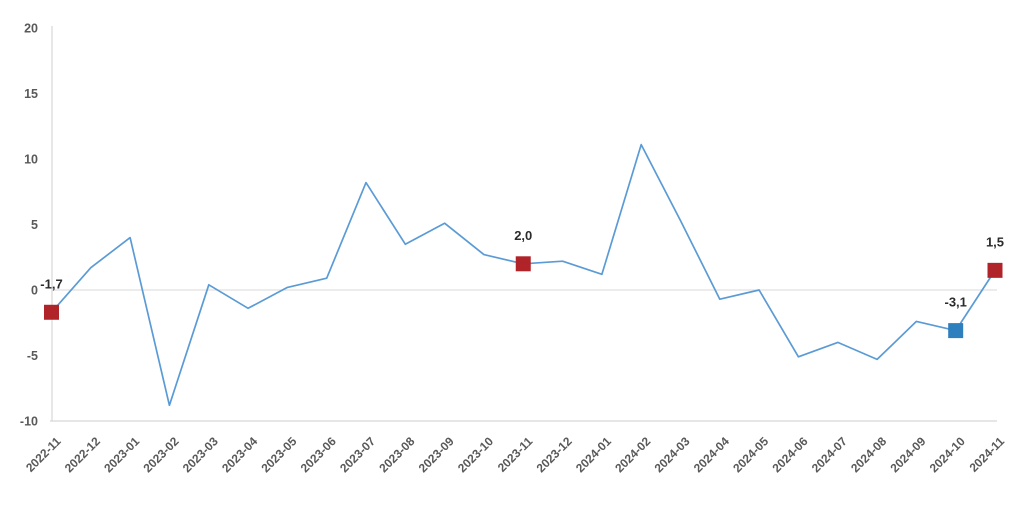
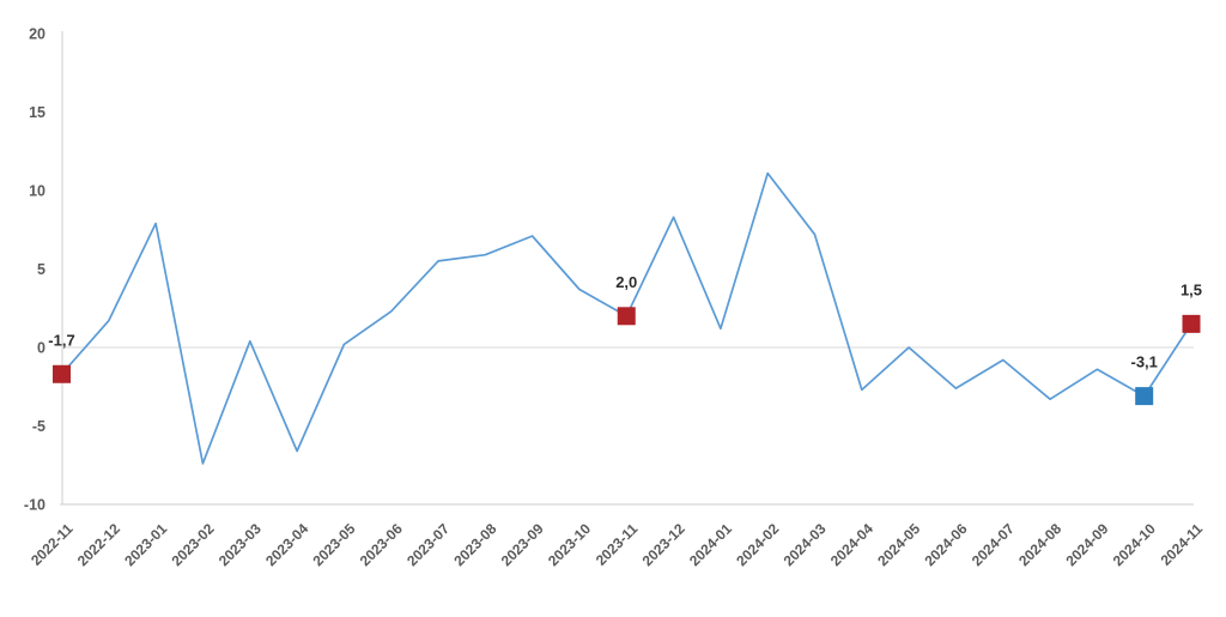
2023-01: 4.0 -> 7.9
2023-02: -8.8 -> -7.4
2023-04: -1.4 -> -6.6
2023-06: 0.9 -> 2.3
2023-07: 8.2 -> 5.5
2023-08: 3.5 -> 5.9
2023-09: 5.1 -> 7.1
2023-10: 2.7 -> 3.7
2023-12: 2.2 -> 8.3
2024-03: 5.3 -> 7.2
2024-04: -0.7 -> -2.7
2024-06: -5.1 -> -2.6
2024-07: -4.0 -> -0.8
2024-08: -5.3 -> -3.3
2024-09: -2.4 -> -1.4
